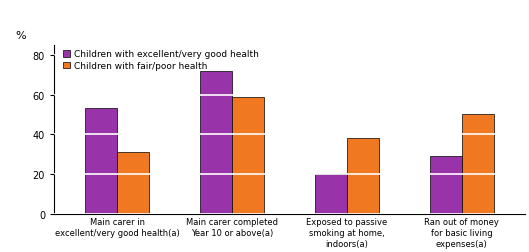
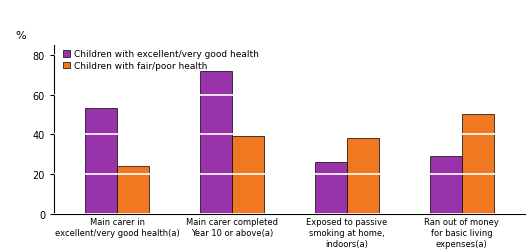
Children with fair/poor health/Main carer in excellent/very good health(a): 31 -> 24
Children with fair/poor health/Main carer completed Year 10 or above(a): 59 -> 39
Children with excellent/very good health/Exposed to passive smoking at home, indoors(a): 20 -> 26
